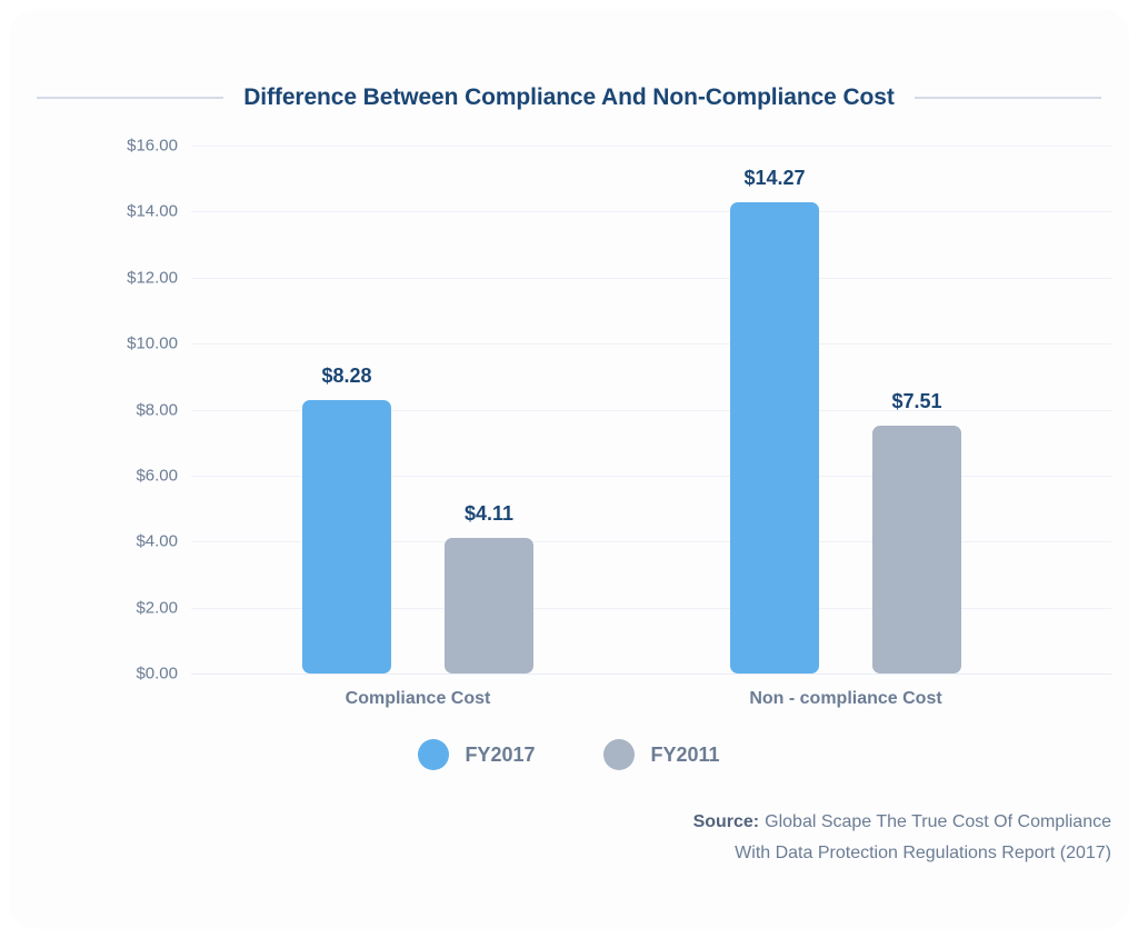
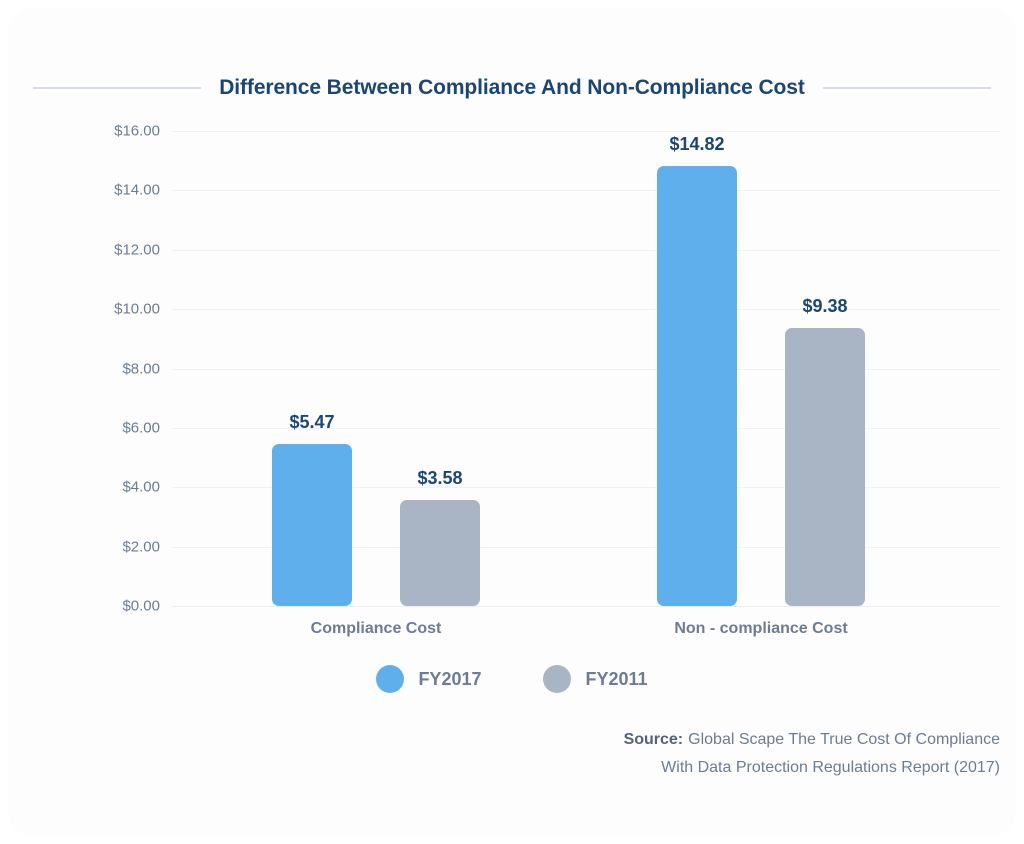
FY2017/Compliance Cost: $8.28 -> $5.47
FY2011/Compliance Cost: $4.11 -> $3.58
FY2017/Non - compliance Cost: $14.27 -> $14.82
FY2011/Non - compliance Cost: $7.51 -> $9.38
